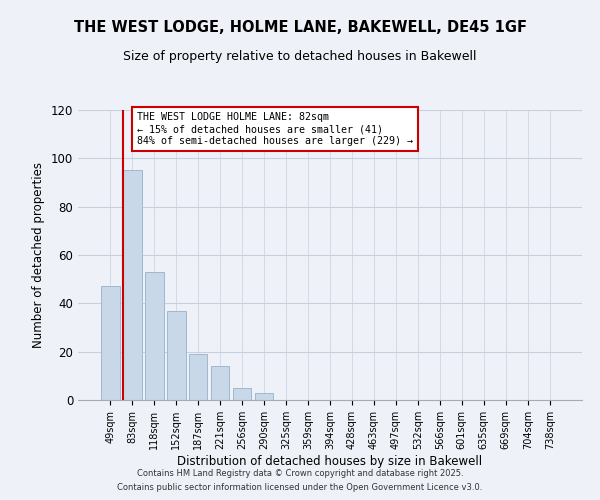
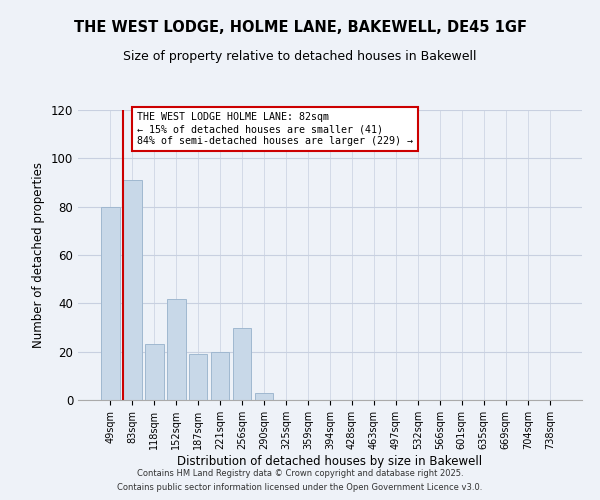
49sqm: 47 -> 80
83sqm: 95 -> 91
118sqm: 53 -> 23
152sqm: 37 -> 42
221sqm: 14 -> 20
256sqm: 5 -> 30
